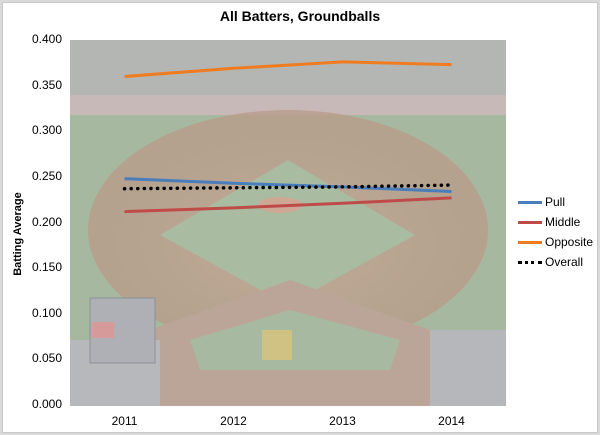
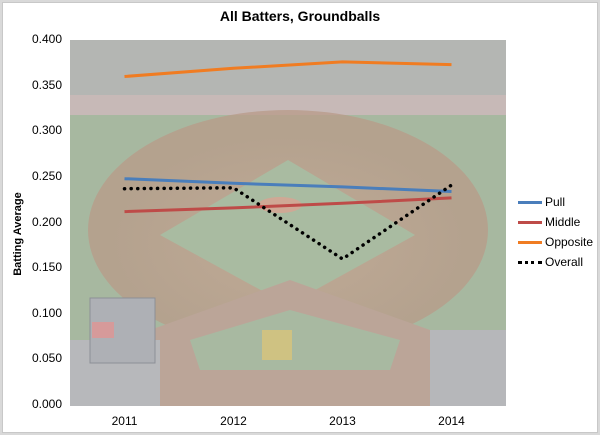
Overall/2013: 0.24 -> 0.16
